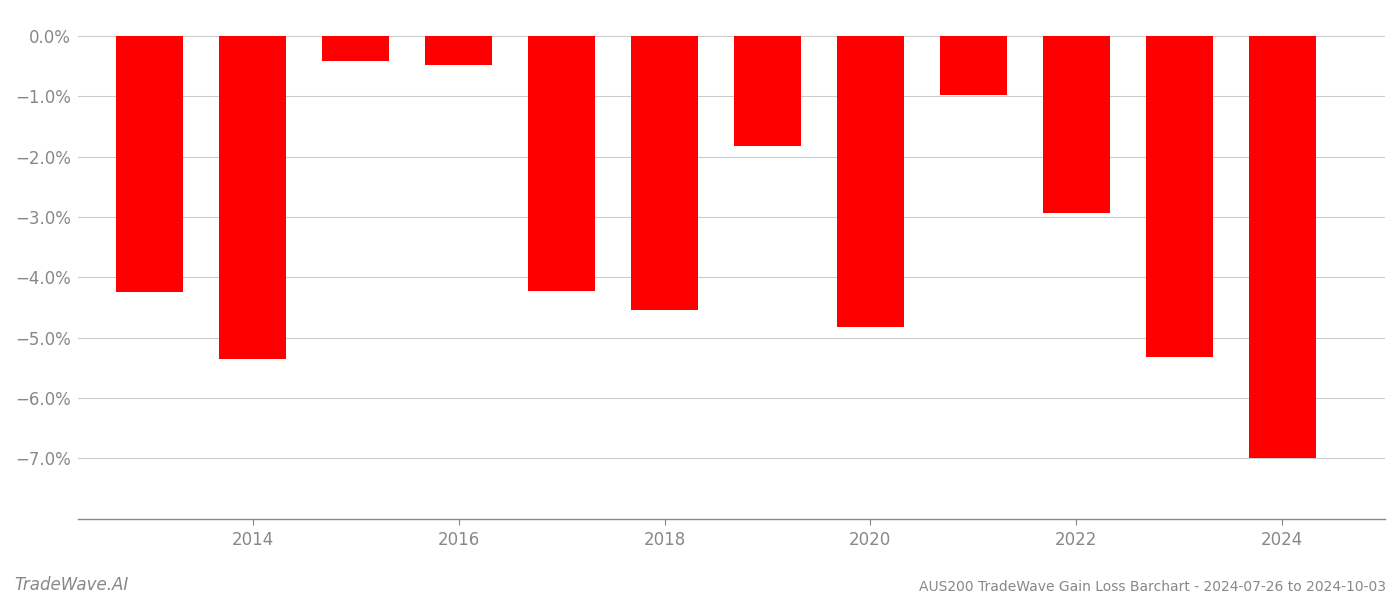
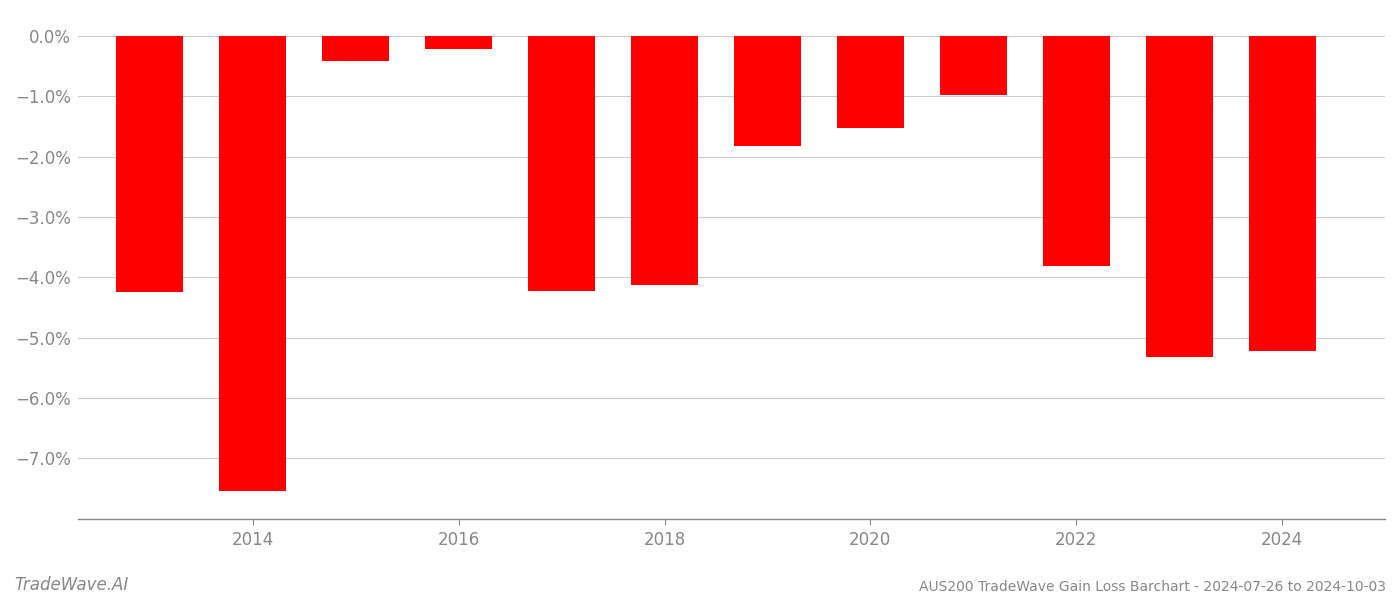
2014: -5.36% -> -7.55%
2016: -0.48% -> -0.22%
2018: -4.54% -> -4.12%
2020: -4.82% -> -1.52%
2022: -2.94% -> -3.82%
2024: -7.00% -> -5.22%
